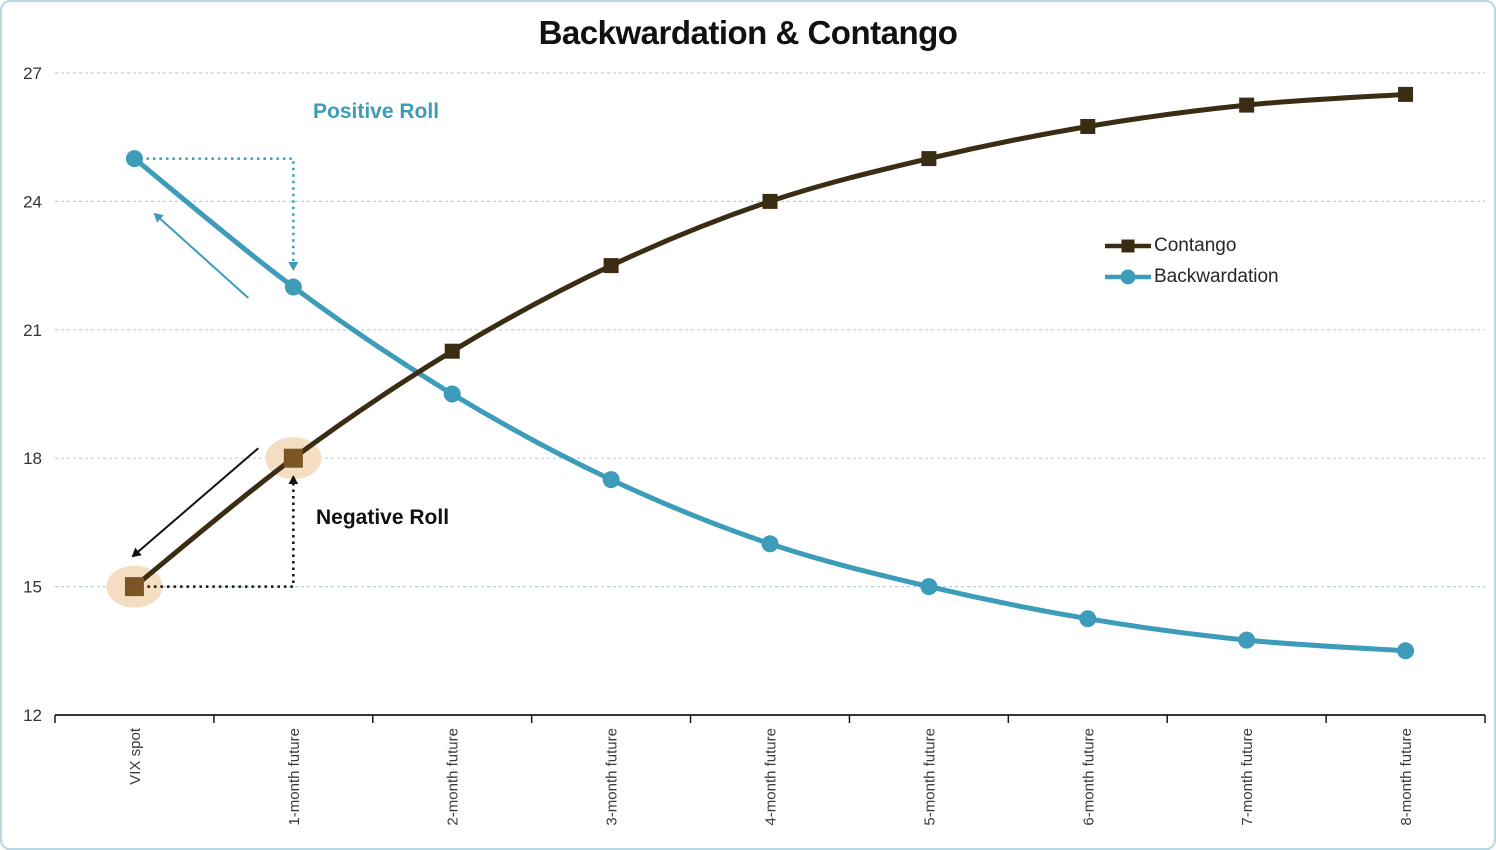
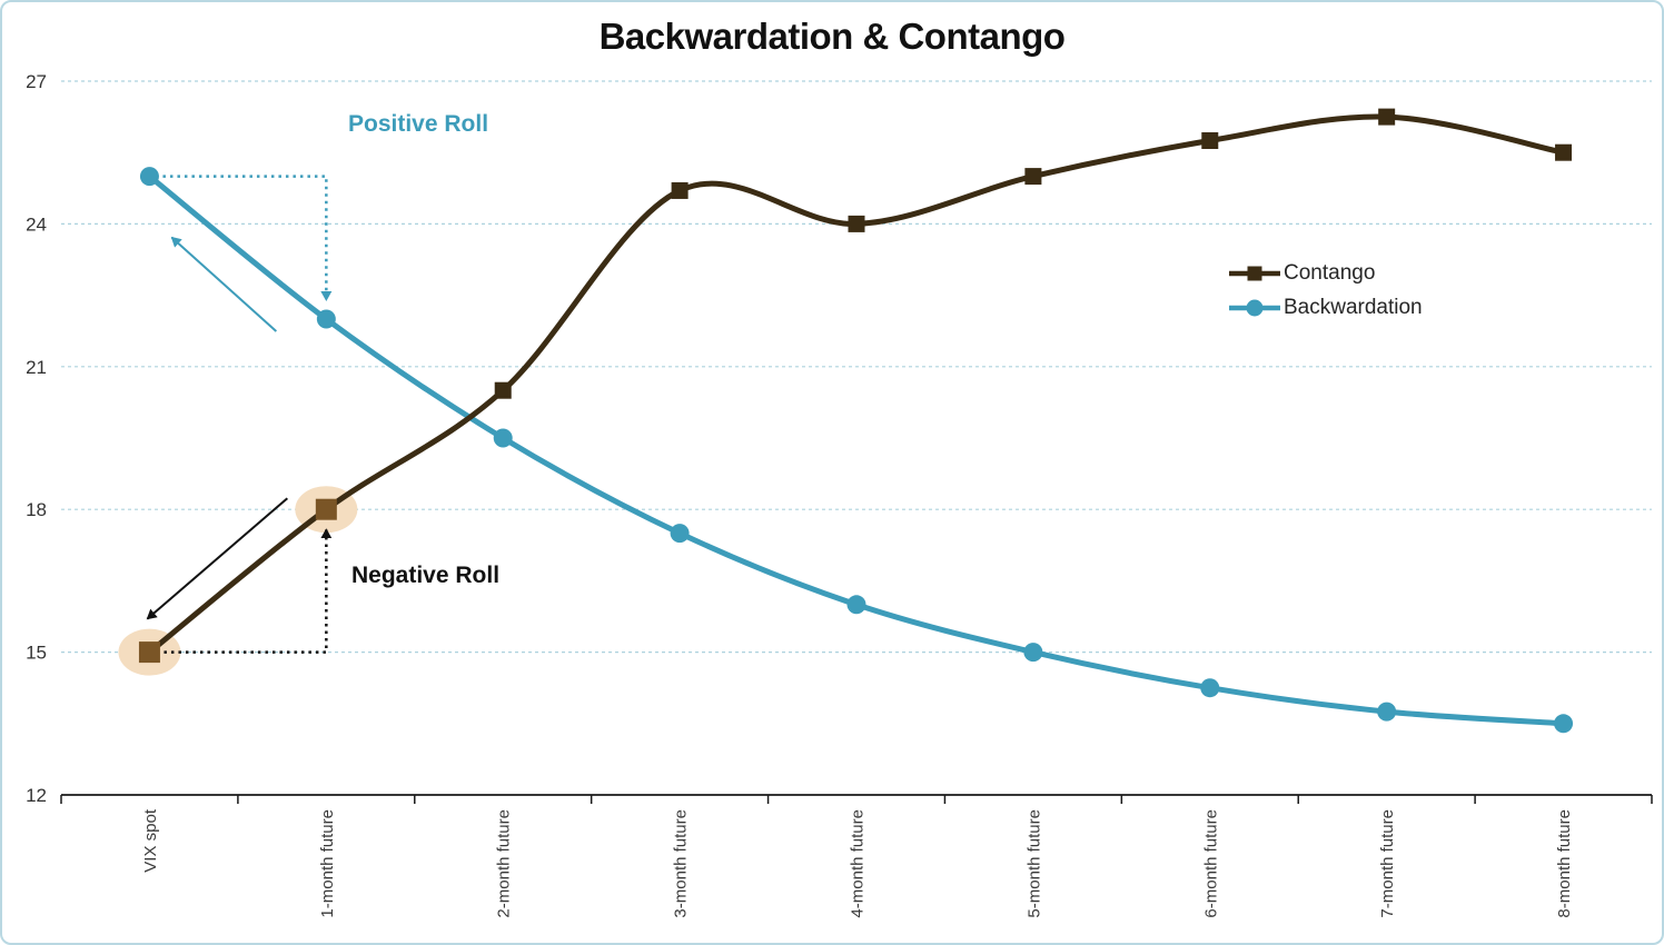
Contango/3-month future: 22.5 -> 24.7
Contango/8-month future: 26.5 -> 25.5
